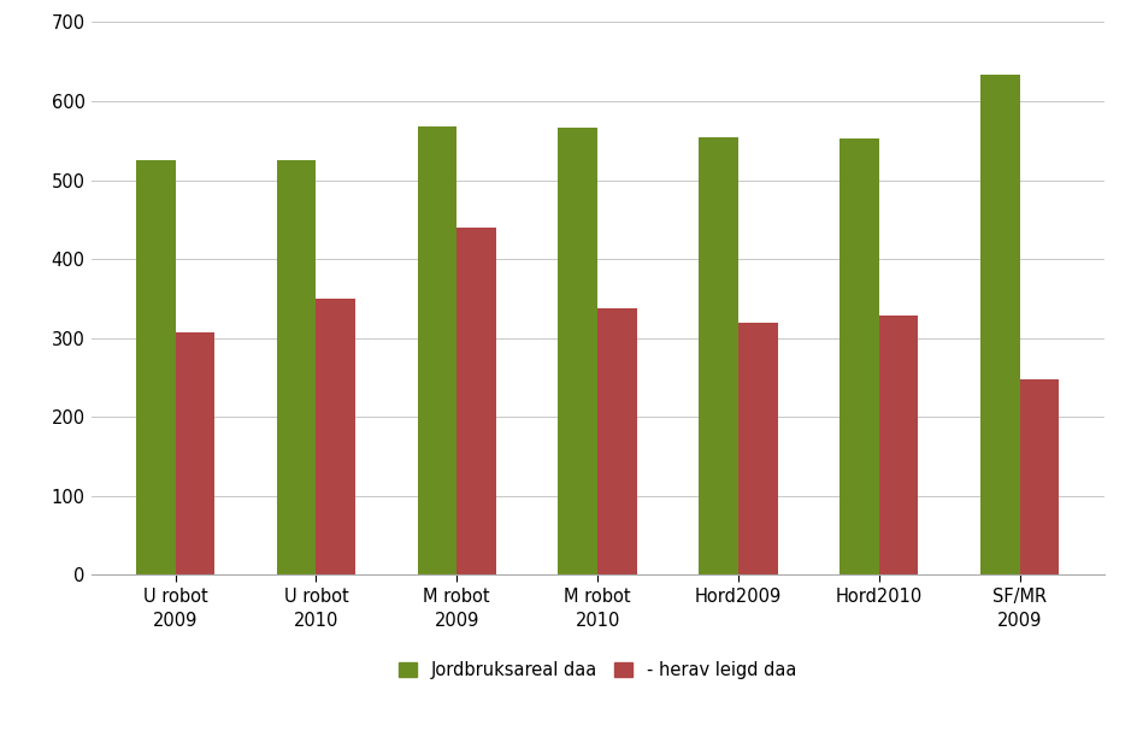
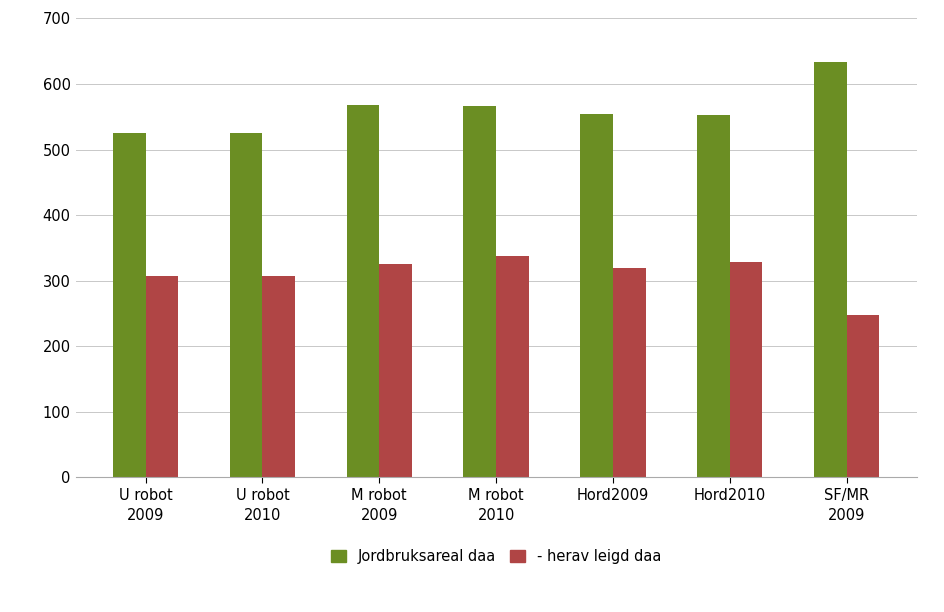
- herav leigd daa/U robot 2010: 350 -> 307
- herav leigd daa/M robot 2009: 440 -> 325
